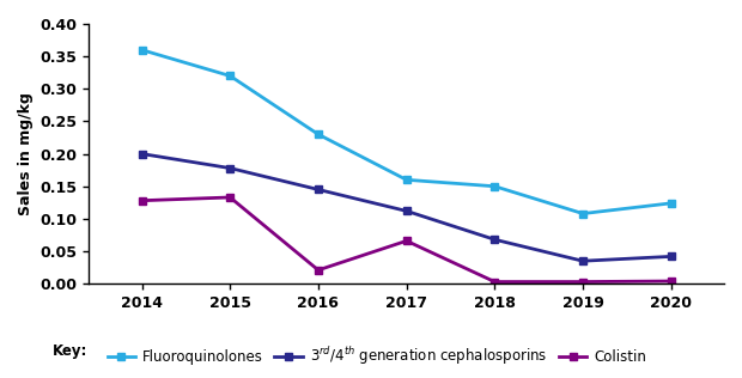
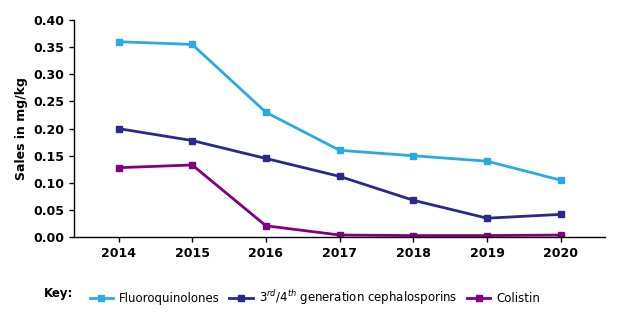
Fluoroquinolones/2015: 0.320 -> 0.355
Colistin/2017: 0.066 -> 0.004
Fluoroquinolones/2019: 0.108 -> 0.140
Fluoroquinolones/2020: 0.124 -> 0.105
